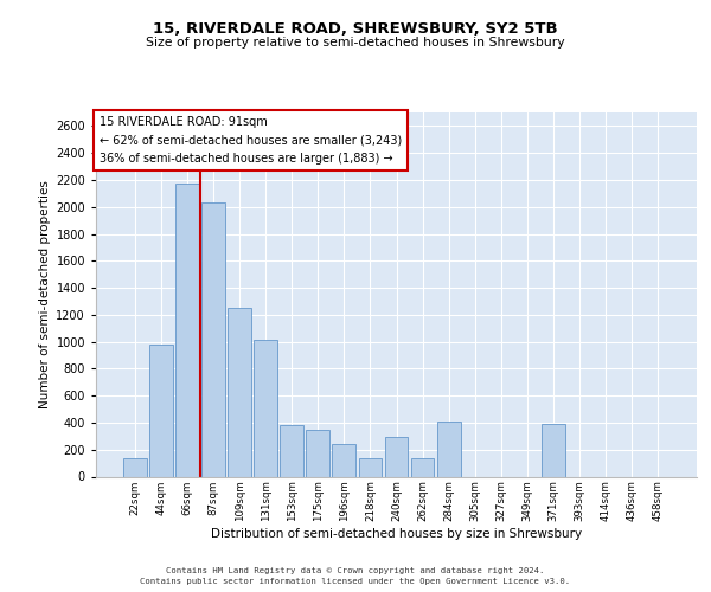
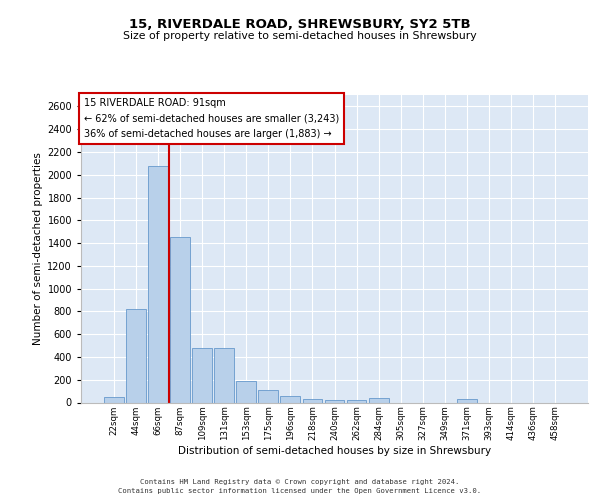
22sqm: 140 -> 50
44sqm: 980 -> 820
66sqm: 2170 -> 2080
87sqm: 2030 -> 1450
109sqm: 1250 -> 480
131sqm: 1010 -> 480
153sqm: 380 -> 180
175sqm: 350 -> 110
196sqm: 240 -> 60
218sqm: 140 -> 40
240sqm: 290 -> 20
262sqm: 140 -> 20
284sqm: 410 -> 40
371sqm: 390 -> 30
